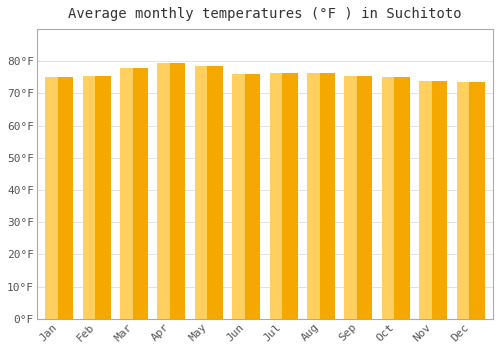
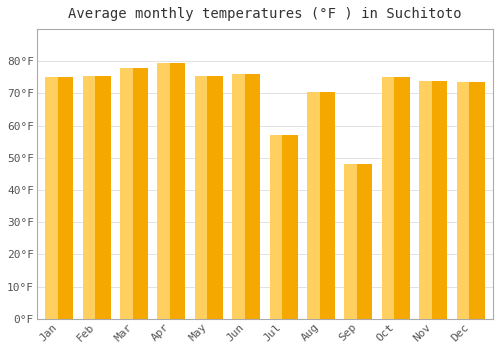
May: 78.5°F -> 75.5°F
Jul: 76.5°F -> 57.0°F
Aug: 76.5°F -> 70.5°F
Sep: 75.5°F -> 48.0°F
